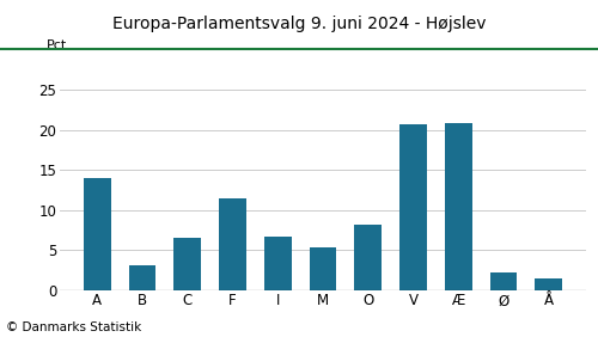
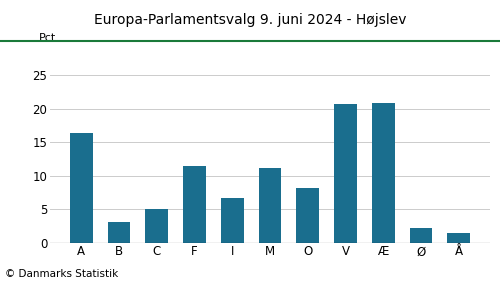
A: 14.0 -> 16.4
C: 6.5 -> 5.0
M: 5.3 -> 11.2
